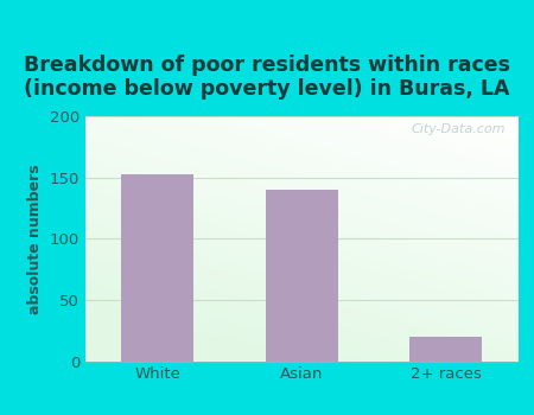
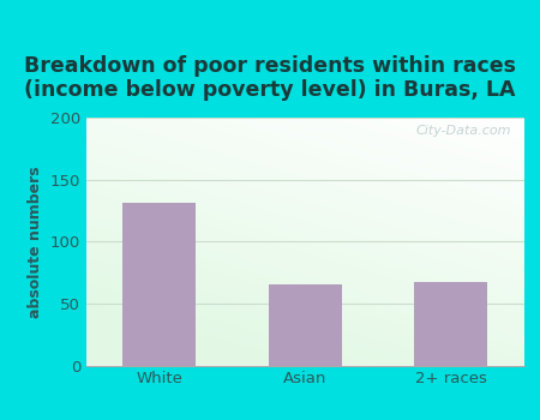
White: 153 -> 131
Asian: 140 -> 65
2+ races: 20 -> 67
